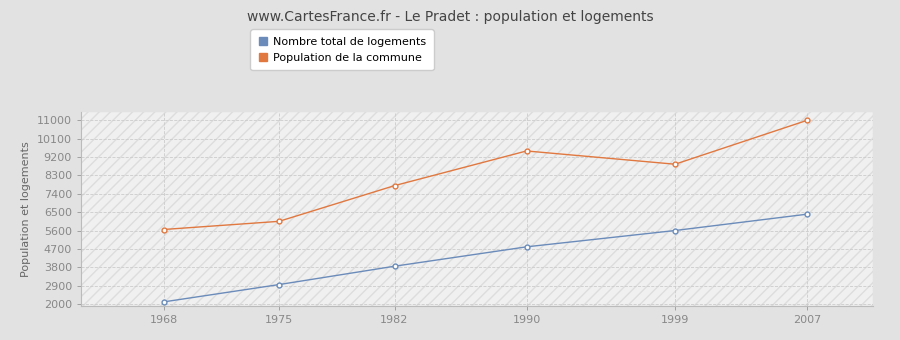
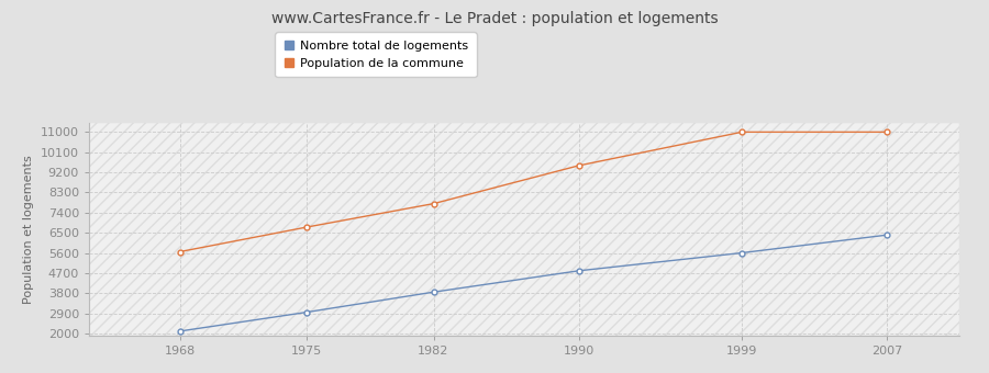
Population de la commune/1975: 6050 -> 6750
Population de la commune/1999: 8850 -> 11000
